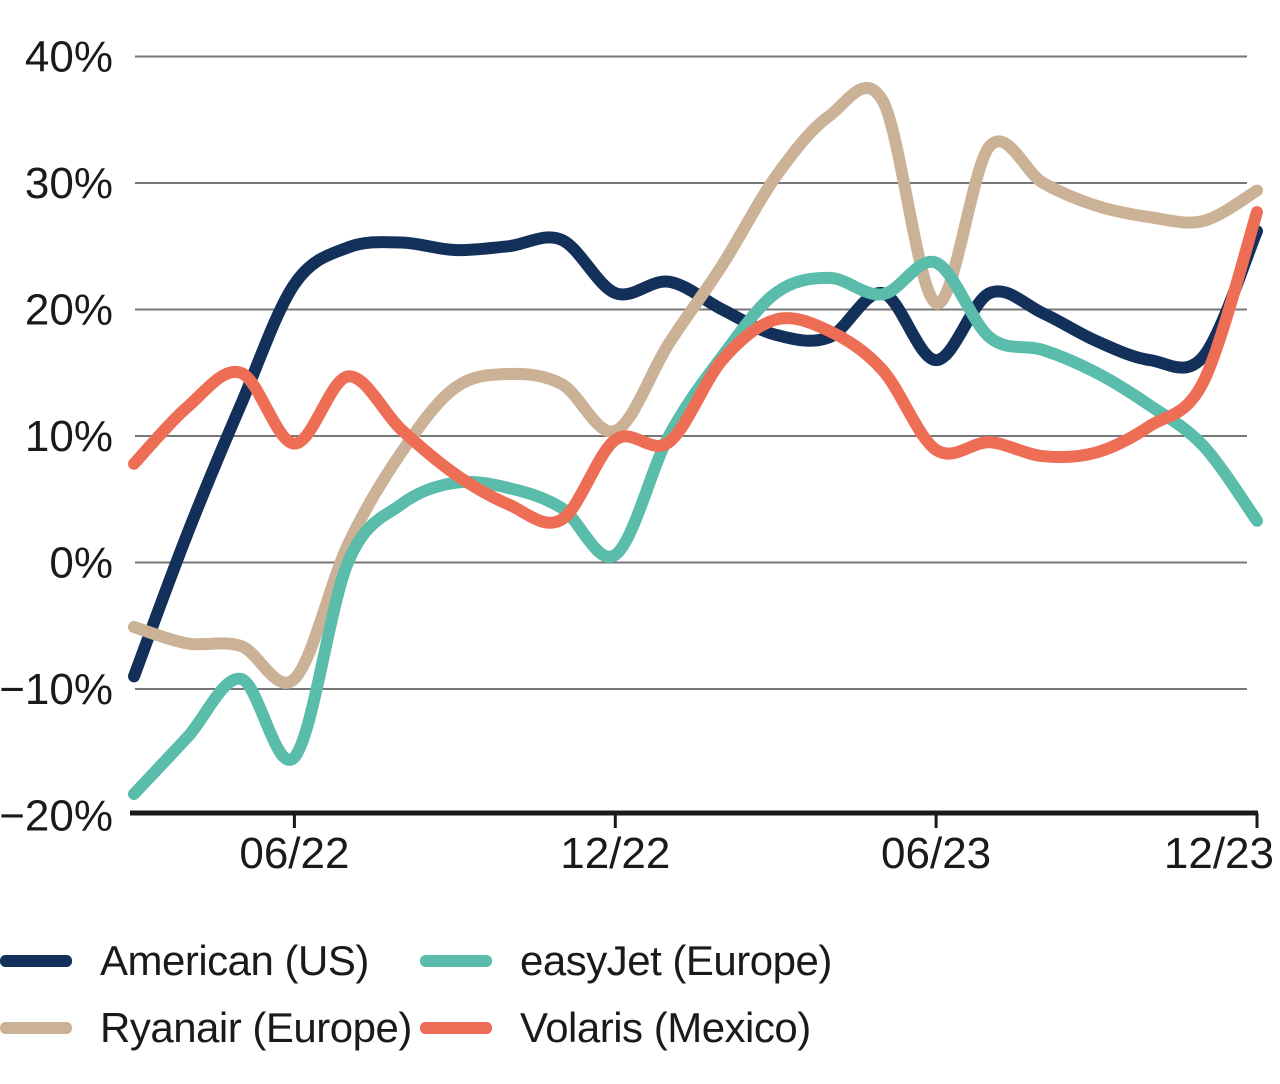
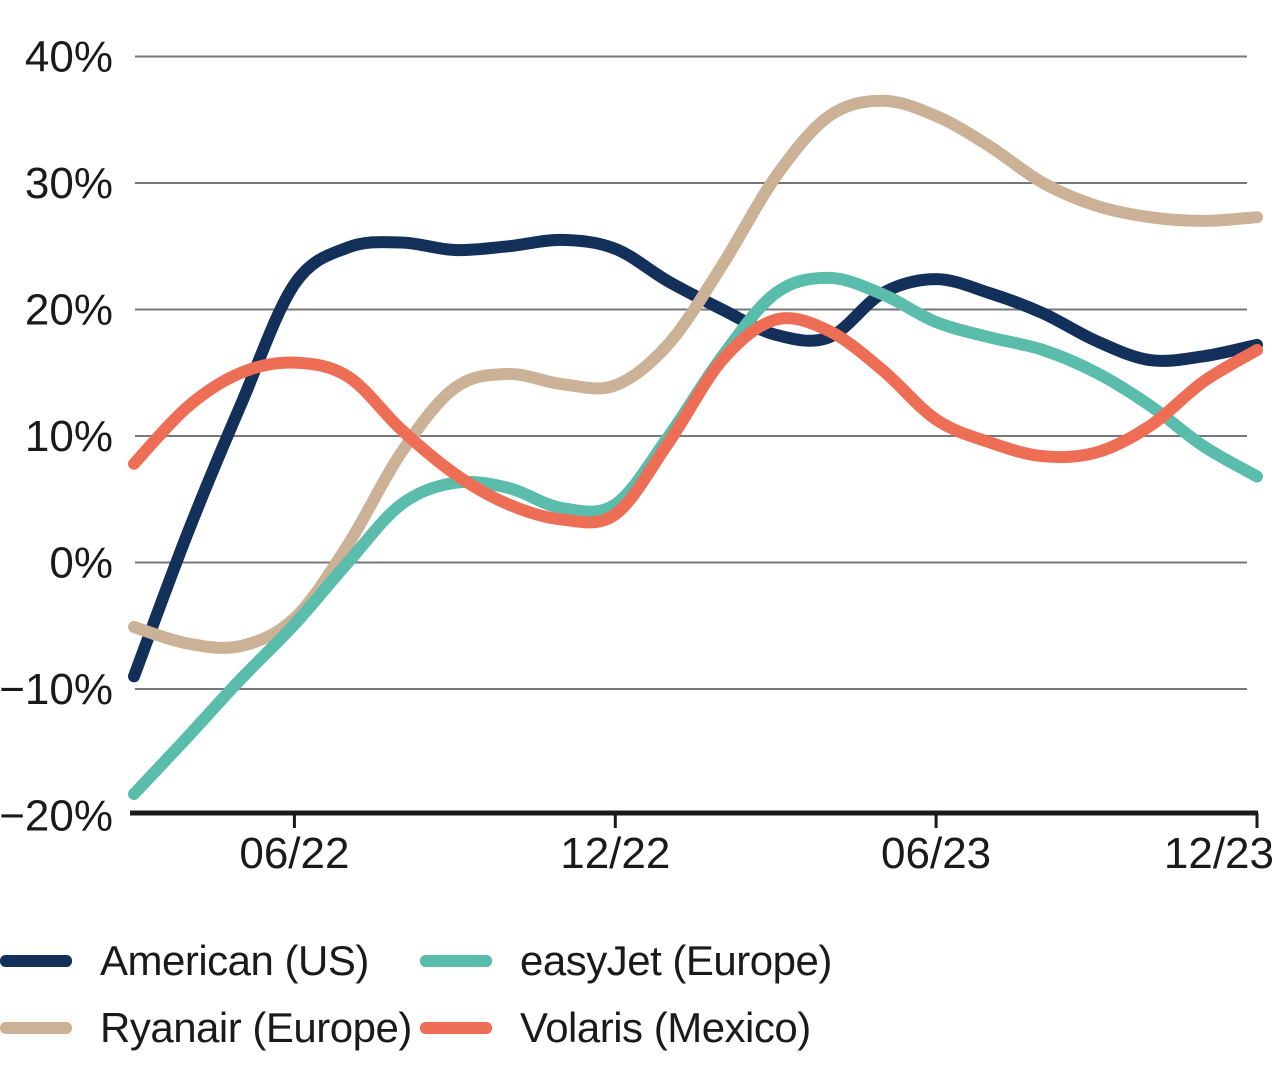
Ryanair (Europe)/06/22: -9.2% -> -4.4%
easyJet (Europe)/06/22: -15.4% -> -4.9%
Volaris (Mexico)/06/22: 9.4% -> 15.8%
American (US)/12/22: 21.3% -> 24.8%
Ryanair (Europe)/12/22: 10.4% -> 14.0%
easyJet (Europe)/12/22: 0.6% -> 4.6%
Volaris (Mexico)/12/22: 9.7% -> 3.8%
American (US)/06/23: 16.0% -> 22.4%
Ryanair (Europe)/06/23: 20.5% -> 35.3%
easyJet (Europe)/06/23: 23.7% -> 19.0%
Volaris (Mexico)/06/23: 8.9% -> 11.3%
American (US)/12/23: 26.2% -> 17.2%
Ryanair (Europe)/12/23: 29.4% -> 27.3%
easyJet (Europe)/12/23: 3.3% -> 6.8%
Volaris (Mexico)/12/23: 27.7% -> 16.8%
